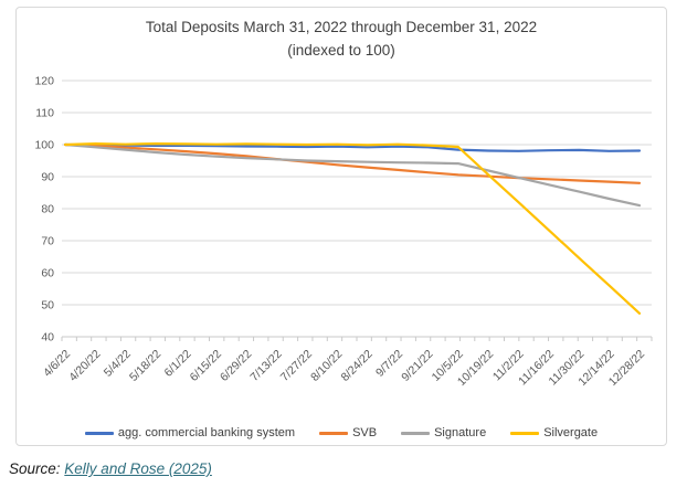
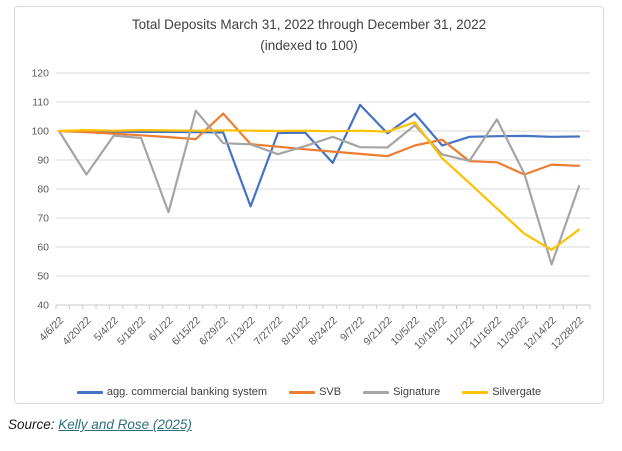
Signature/4/20/22: 99 -> 85
Signature/6/1/22: 97 -> 72
Signature/6/15/22: 96 -> 107
SVB/6/29/22: 96 -> 106
agg. commercial banking system/7/13/22: 99 -> 74
Signature/7/27/22: 95 -> 92
agg. commercial banking system/8/24/22: 99 -> 89
Signature/8/24/22: 95 -> 98
agg. commercial banking system/9/7/22: 99 -> 109
agg. commercial banking system/10/5/22: 98 -> 106
SVB/10/5/22: 91 -> 95
Signature/10/5/22: 94 -> 102
Silvergate/10/5/22: 99 -> 103
agg. commercial banking system/10/19/22: 98 -> 95
SVB/10/19/22: 90 -> 97
Signature/11/16/22: 88 -> 104
SVB/11/30/22: 89 -> 85
Signature/12/14/22: 83 -> 54
Silvergate/12/14/22: 56 -> 59
Silvergate/12/28/22: 47 -> 66
